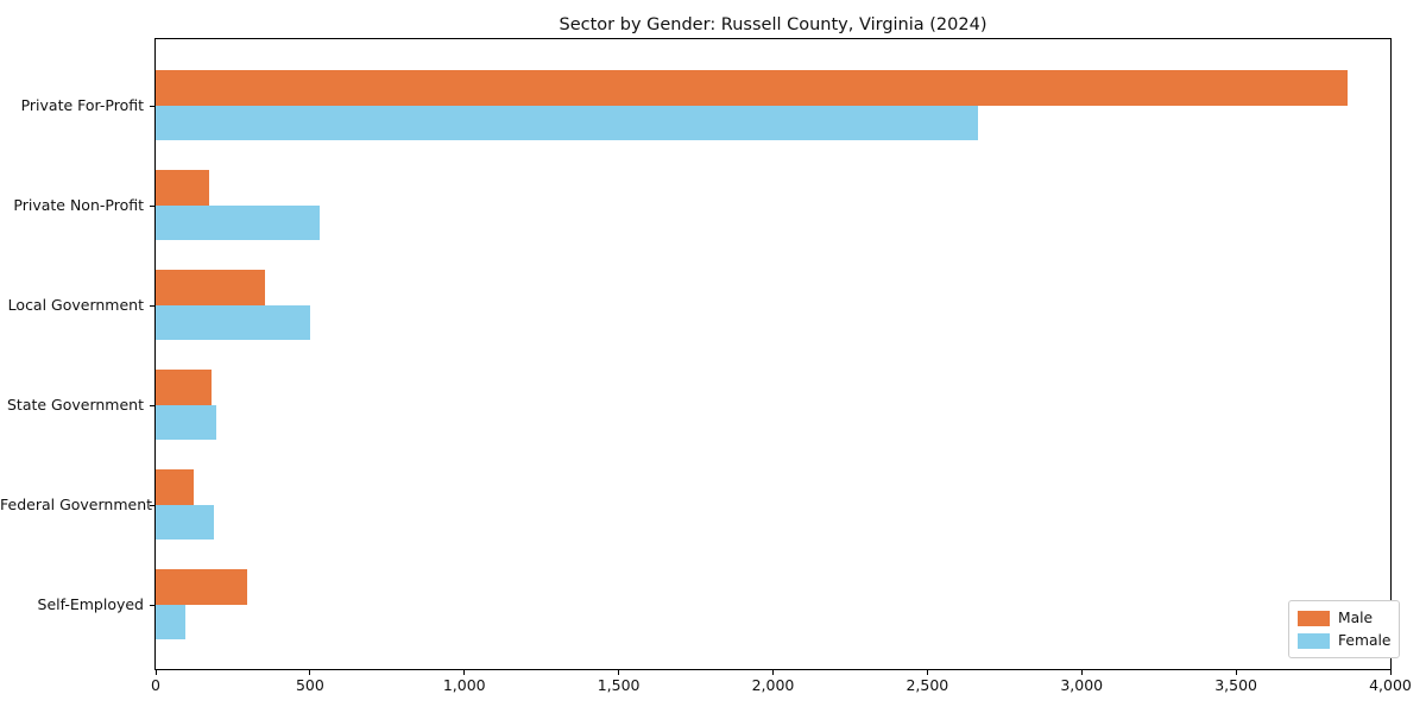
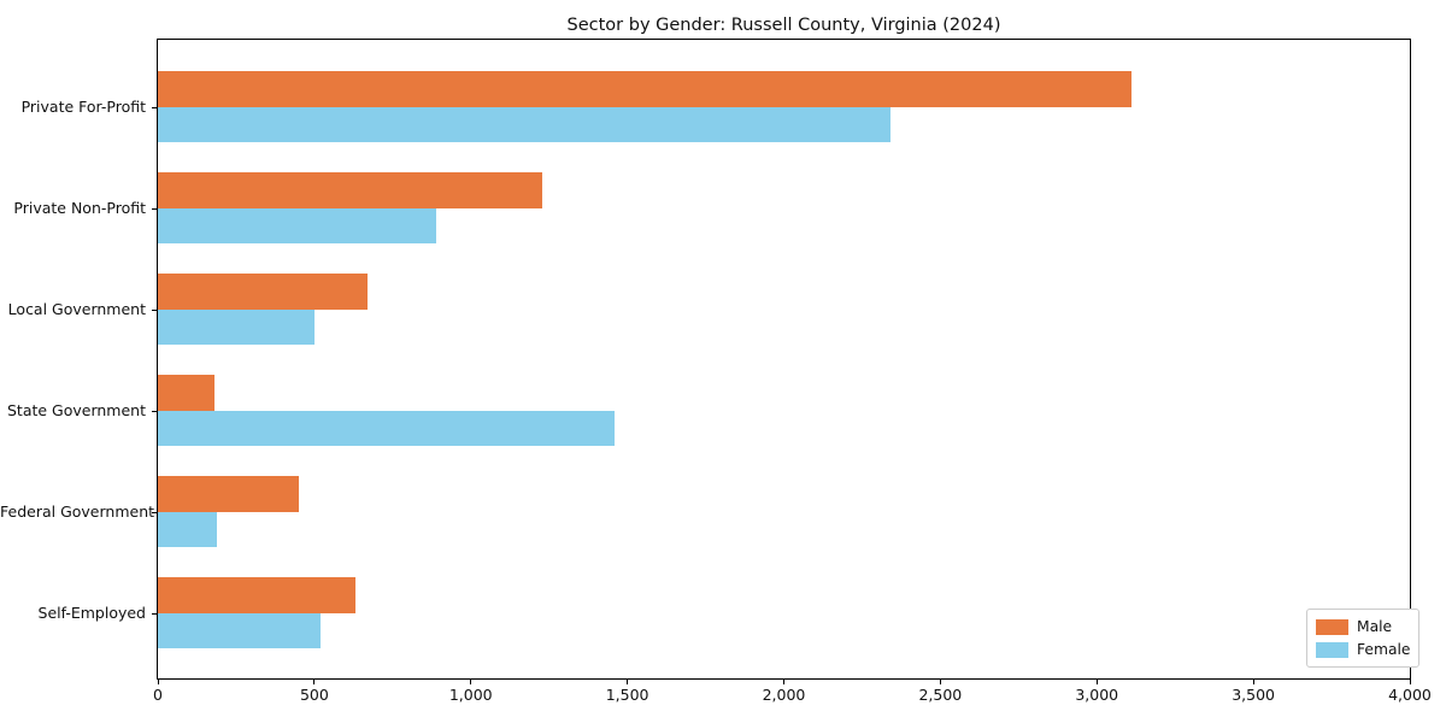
Male/Private For-Profit: 3860 -> 3110
Female/Private For-Profit: 2660 -> 2340
Male/Private Non-Profit: 180 -> 1230
Female/Private Non-Profit: 530 -> 890
Male/Local Government: 360 -> 670
Female/State Government: 200 -> 1460
Male/Federal Government: 120 -> 450
Male/Self-Employed: 300 -> 630
Female/Self-Employed: 100 -> 520
